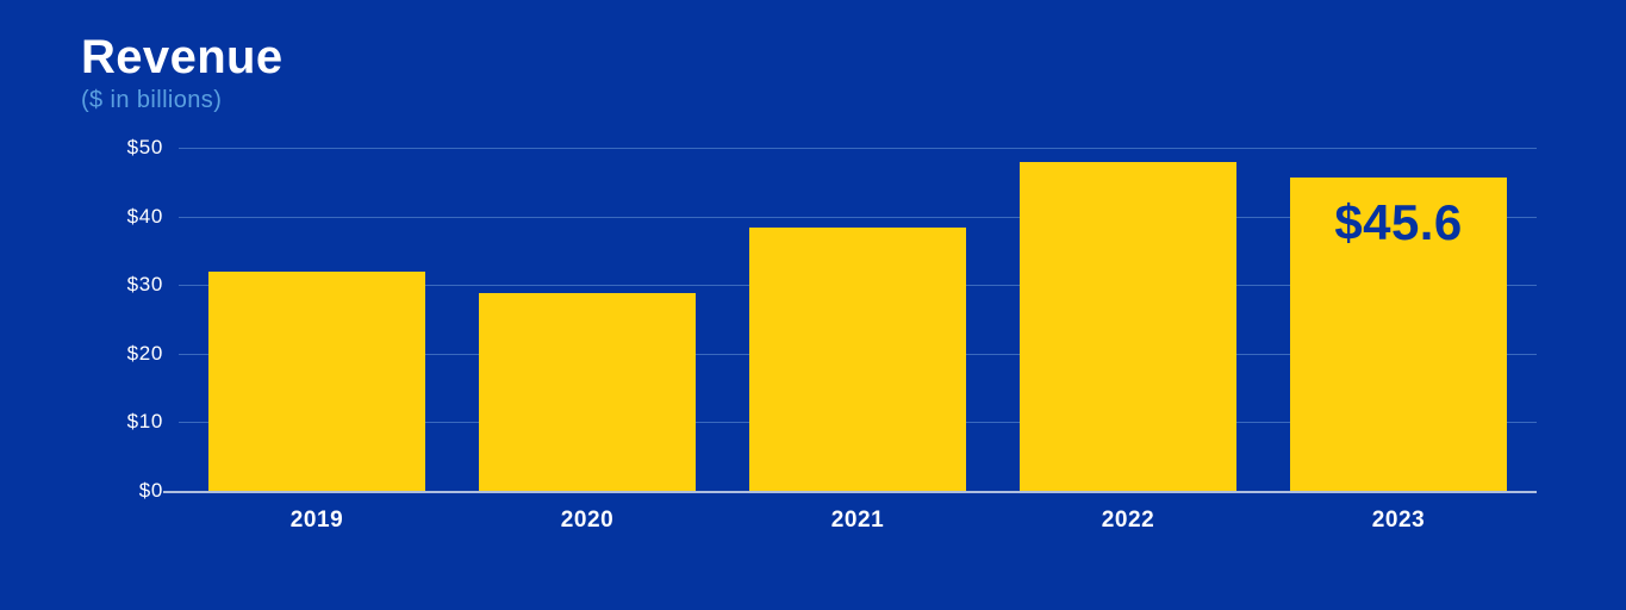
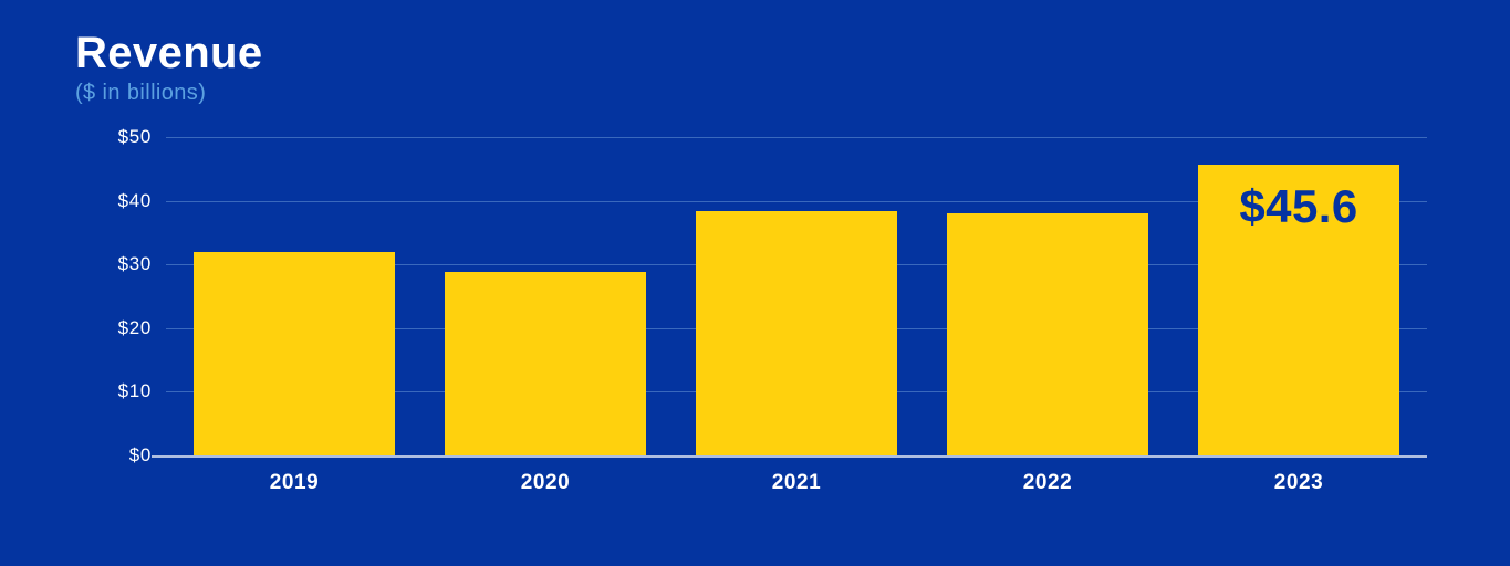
2022: $48 -> $38
